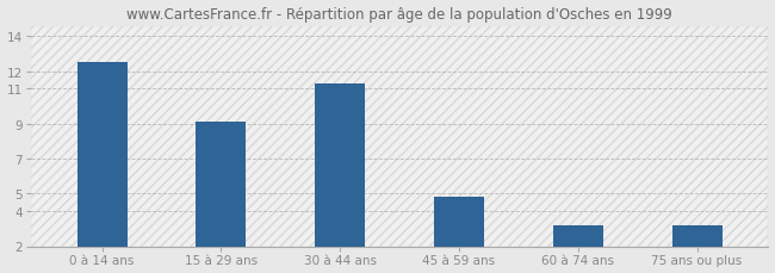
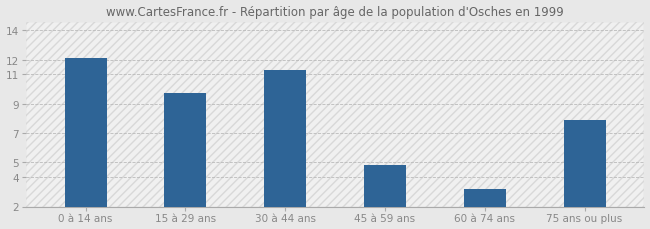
0 à 14 ans: 12.5 -> 12.1
15 à 29 ans: 9.1 -> 9.7
75 ans ou plus: 3.2 -> 7.9
